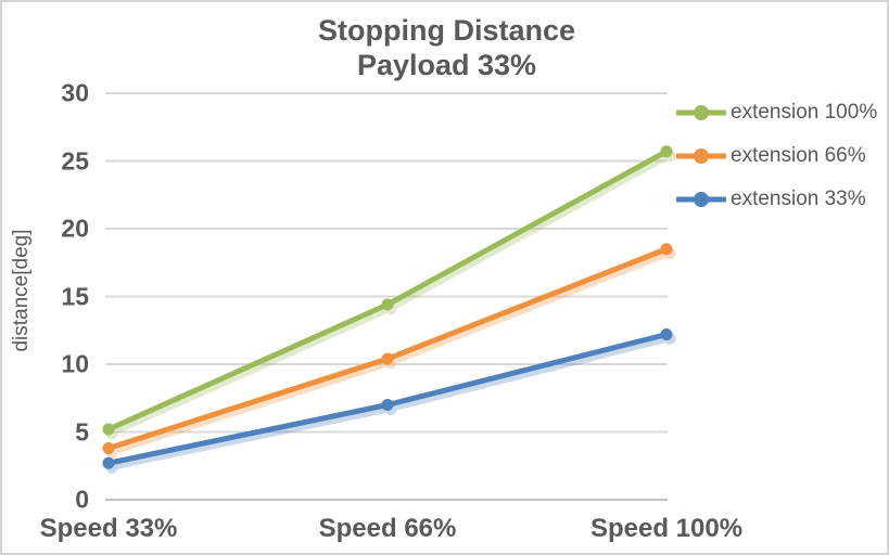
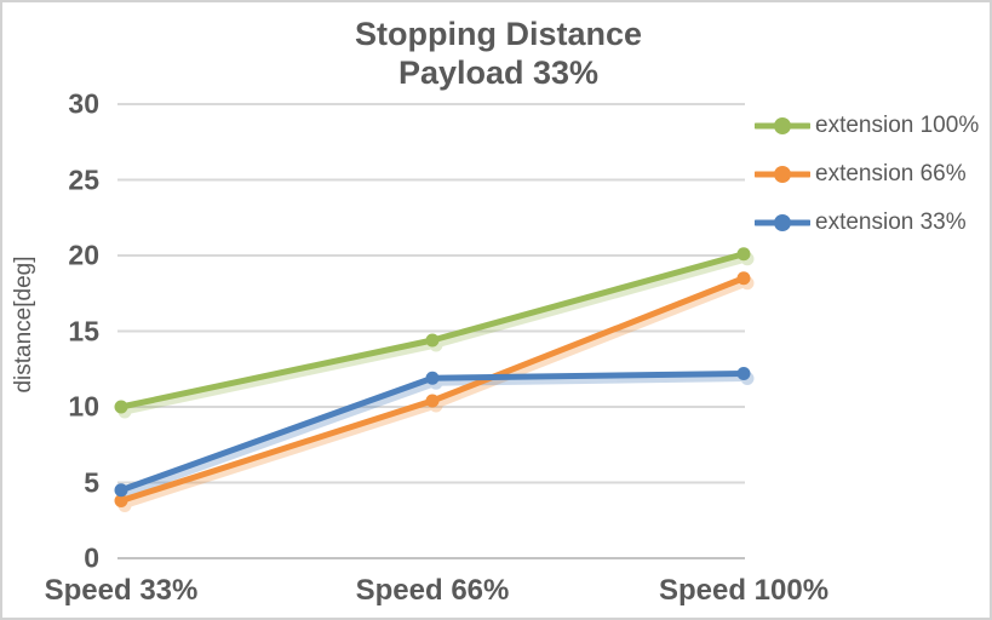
extension 100%/Speed 33%: 5.2 -> 10.0
extension 33%/Speed 33%: 2.7 -> 4.5
extension 33%/Speed 66%: 7.0 -> 11.9
extension 100%/Speed 100%: 25.7 -> 20.1
